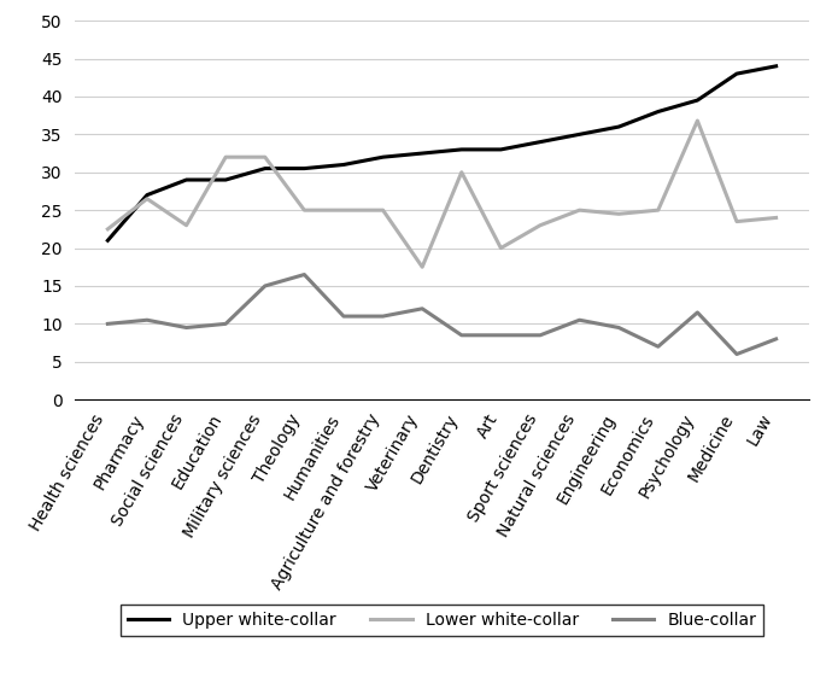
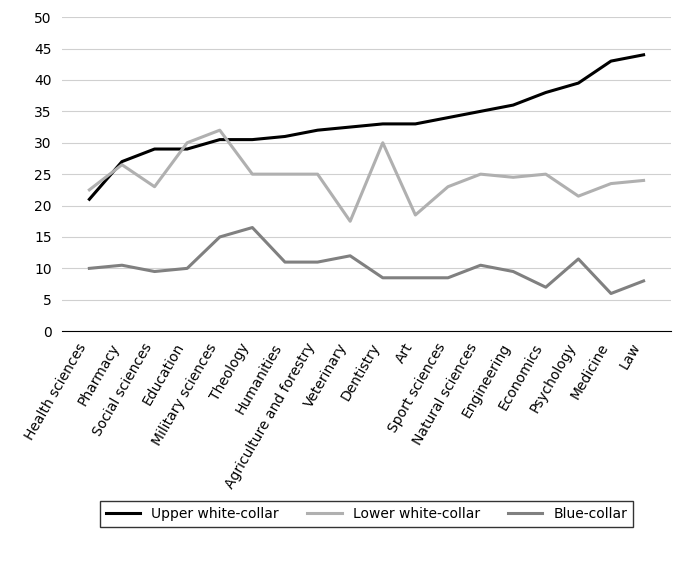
Lower white-collar/Education: 32.0 -> 30.0
Lower white-collar/Art: 20.0 -> 18.5
Lower white-collar/Psychology: 36.8 -> 21.5
